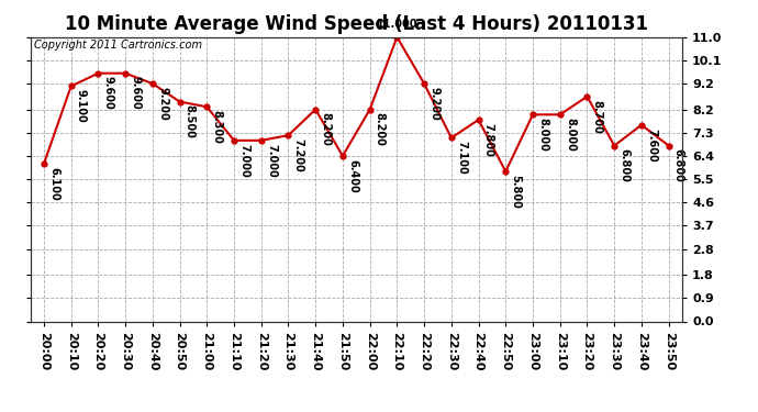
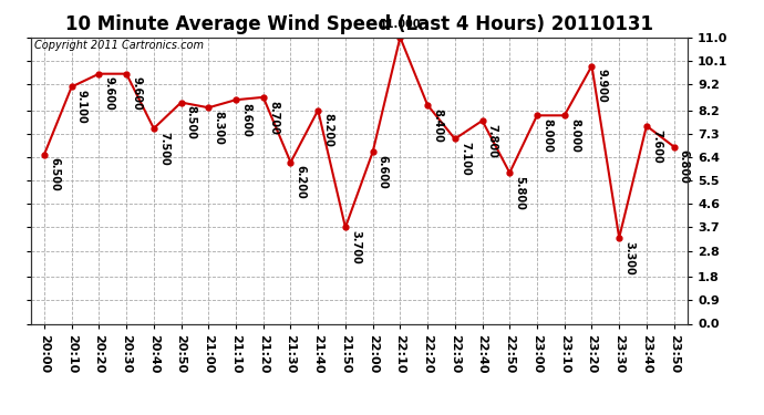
20:00: 6.100 -> 6.500
20:40: 9.200 -> 7.500
21:10: 7.000 -> 8.600
21:20: 7.000 -> 8.700
21:30: 7.200 -> 6.200
21:50: 6.400 -> 3.700
22:00: 8.200 -> 6.600
22:20: 9.200 -> 8.400
23:20: 8.700 -> 9.900
23:30: 6.800 -> 3.300
